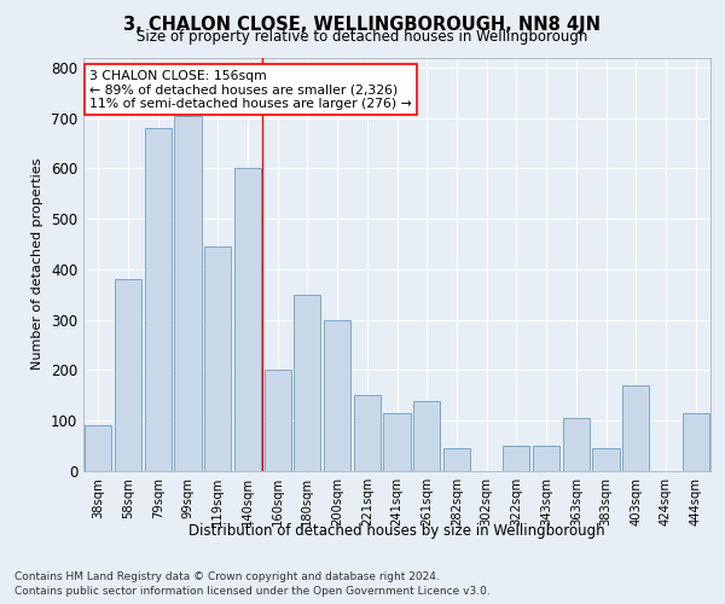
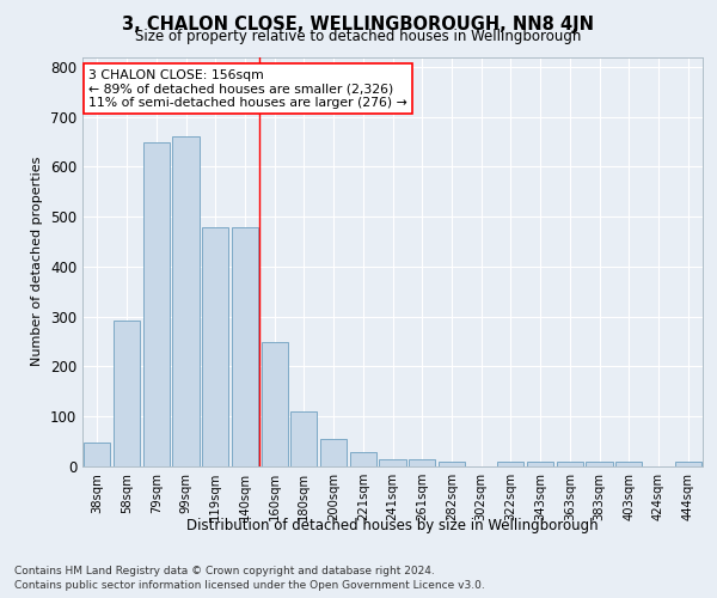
38sqm: 90 -> 47
58sqm: 380 -> 293
79sqm: 680 -> 648
99sqm: 705 -> 660
119sqm: 445 -> 478
140sqm: 600 -> 478
160sqm: 200 -> 250
180sqm: 350 -> 110
200sqm: 300 -> 55
221sqm: 150 -> 28
241sqm: 115 -> 14
261sqm: 140 -> 14
282sqm: 45 -> 10
322sqm: 50 -> 10
343sqm: 50 -> 10
363sqm: 105 -> 10
383sqm: 45 -> 10
403sqm: 170 -> 10
444sqm: 115 -> 10
